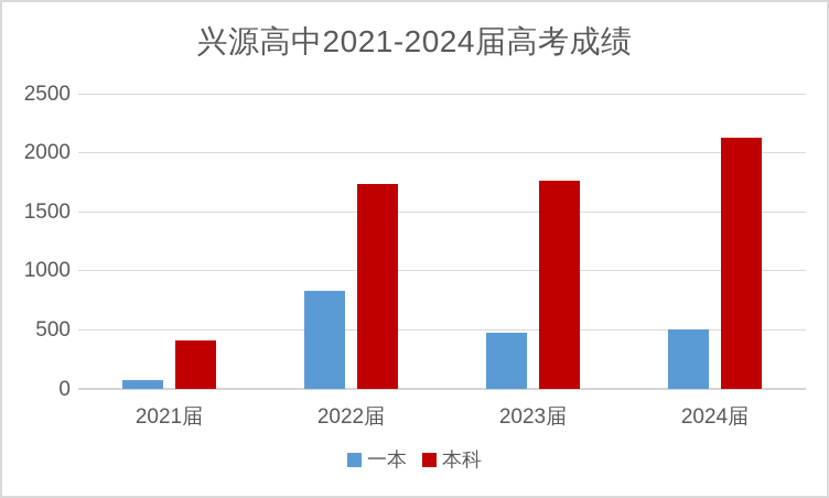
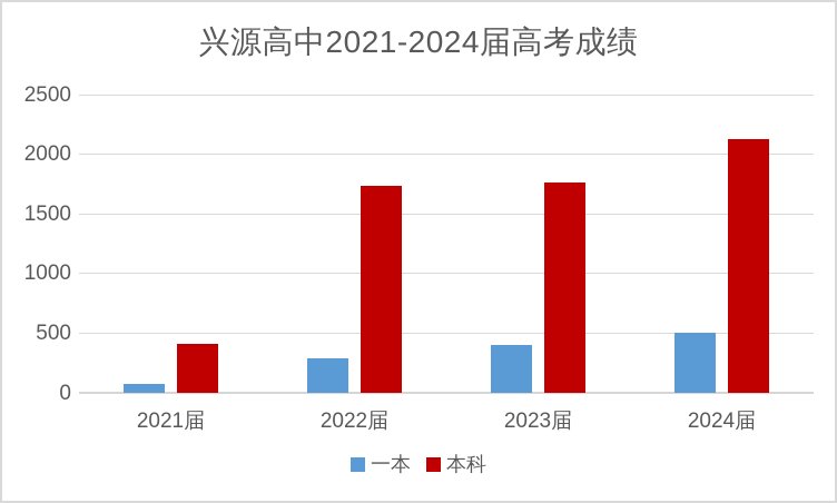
一本/2022届: 830 -> 290
一本/2023届: 480 -> 400
